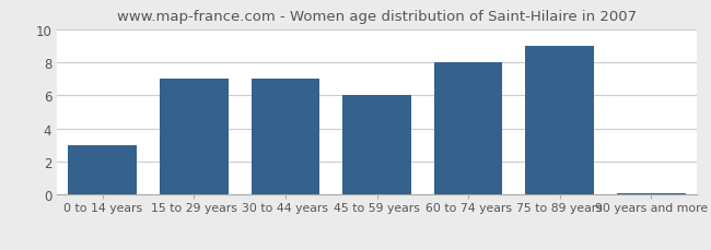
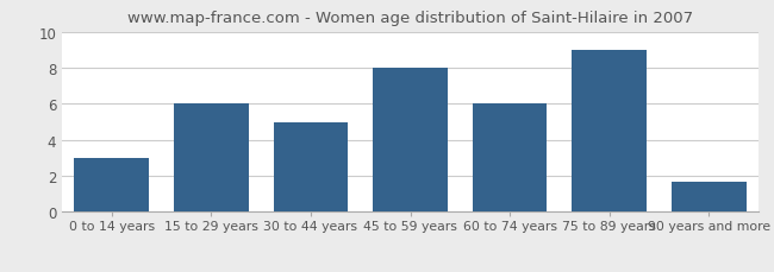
15 to 29 years: 7.0 -> 6.0
30 to 44 years: 7.0 -> 5.0
45 to 59 years: 6.0 -> 8.0
60 to 74 years: 8.0 -> 6.0
90 years and more: 0.1 -> 1.7
